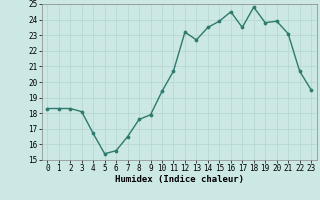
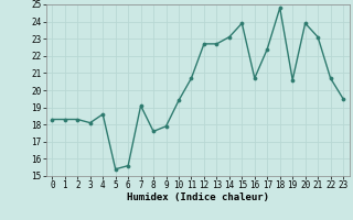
4: 16.7 -> 18.6
7: 16.5 -> 19.1
12: 23.2 -> 22.7
14: 23.5 -> 23.1
16: 24.5 -> 20.7
17: 23.5 -> 22.4
19: 23.8 -> 20.6
